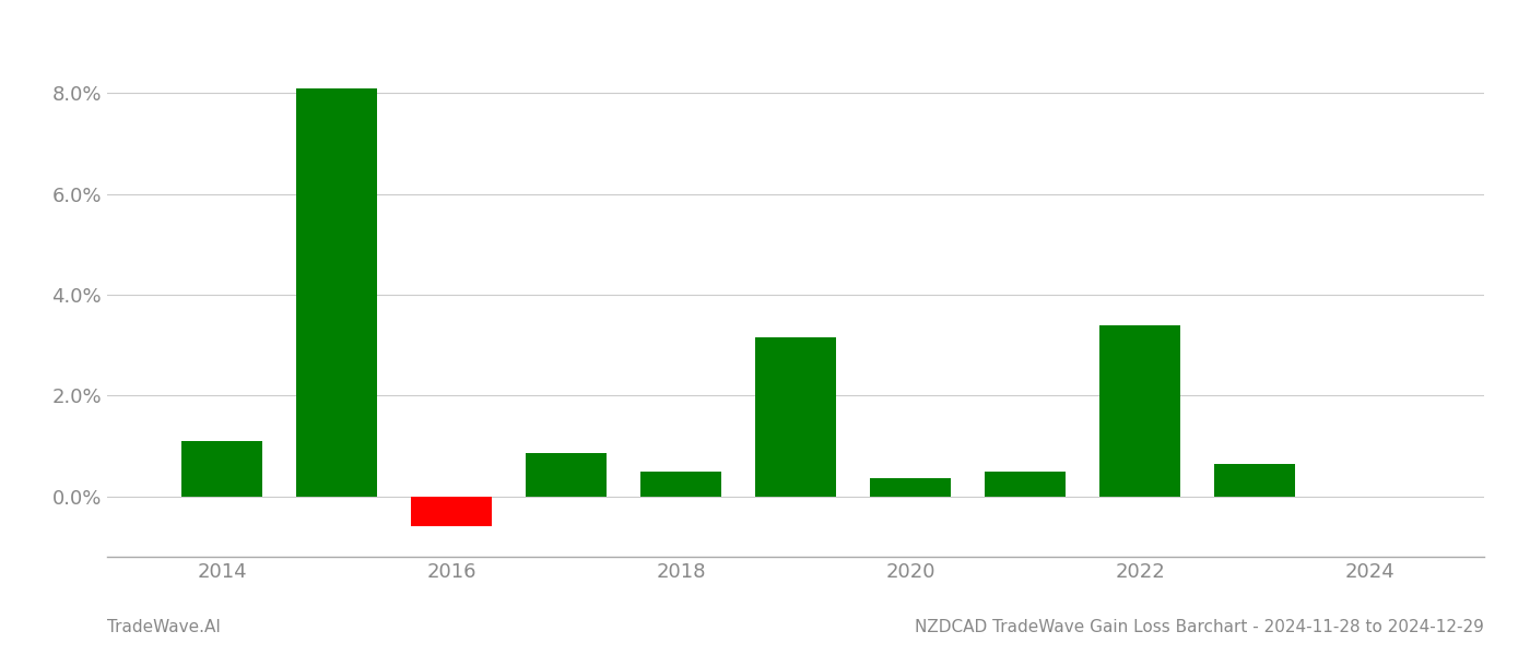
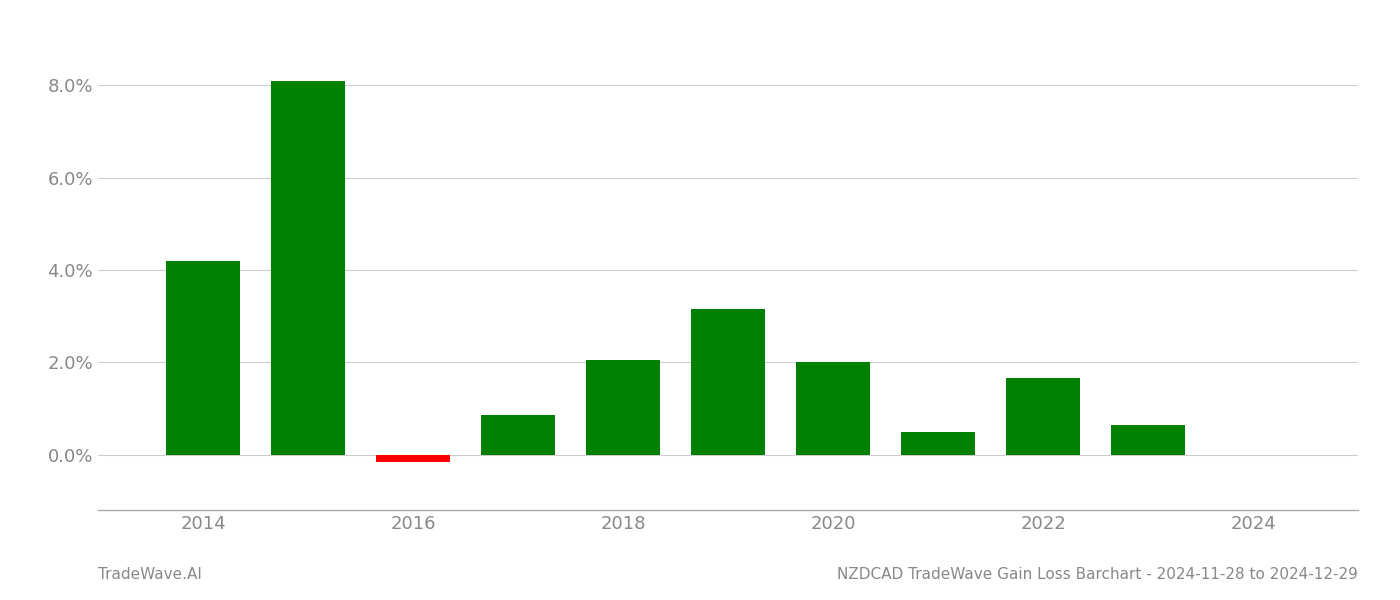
2014: 1.10% -> 4.20%
2016: -0.60% -> -0.15%
2018: 0.50% -> 2.05%
2020: 0.35% -> 2.00%
2022: 3.40% -> 1.65%
